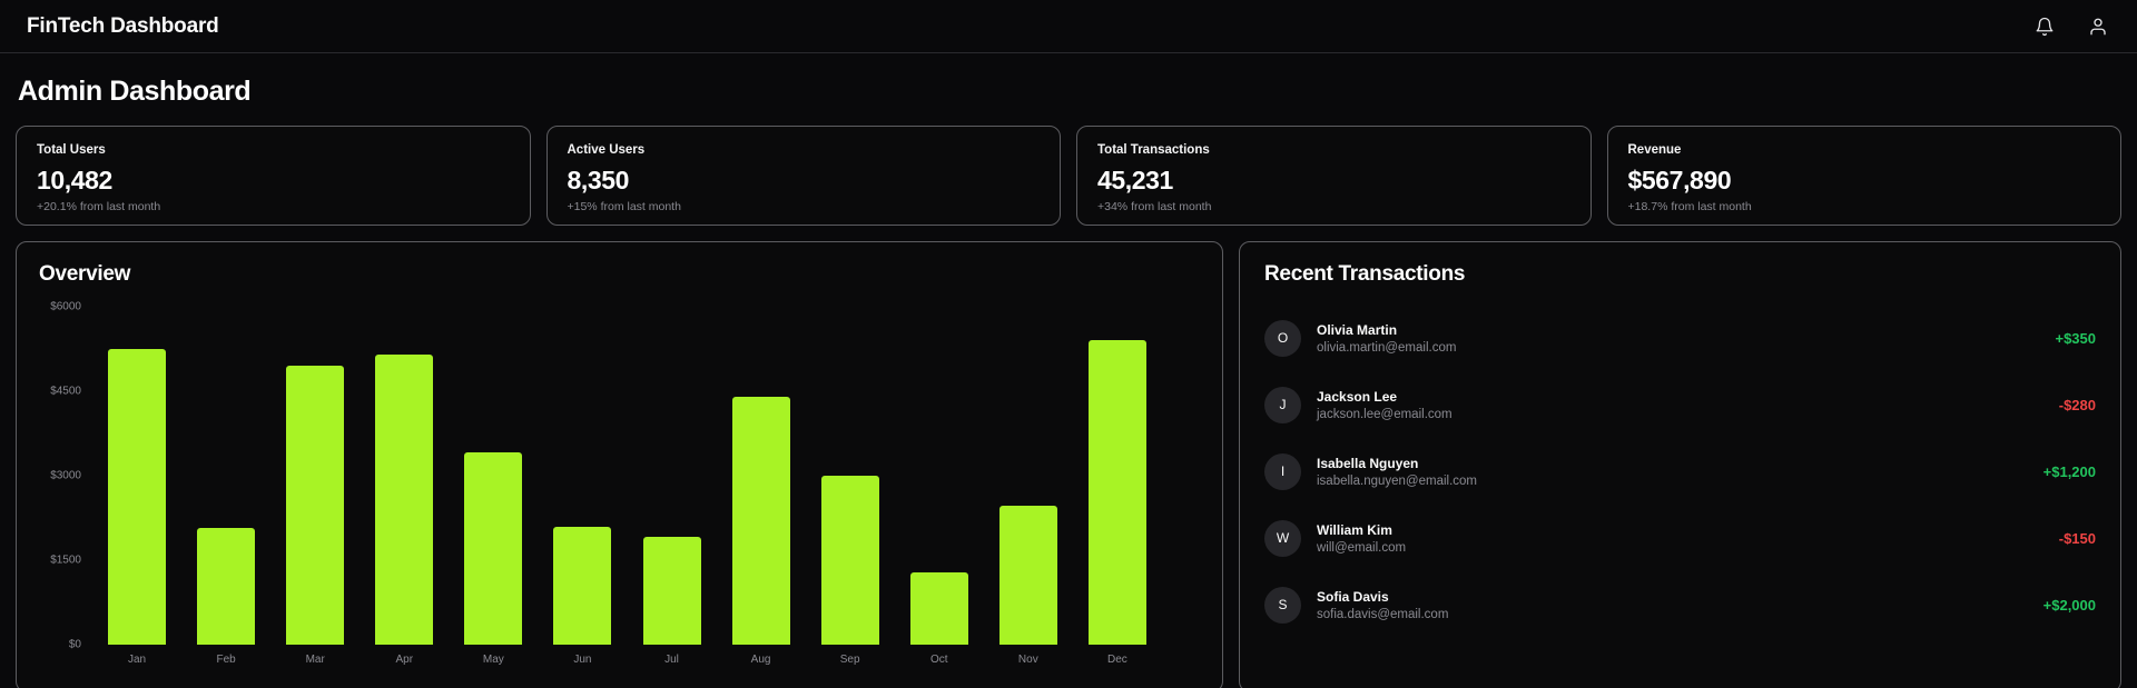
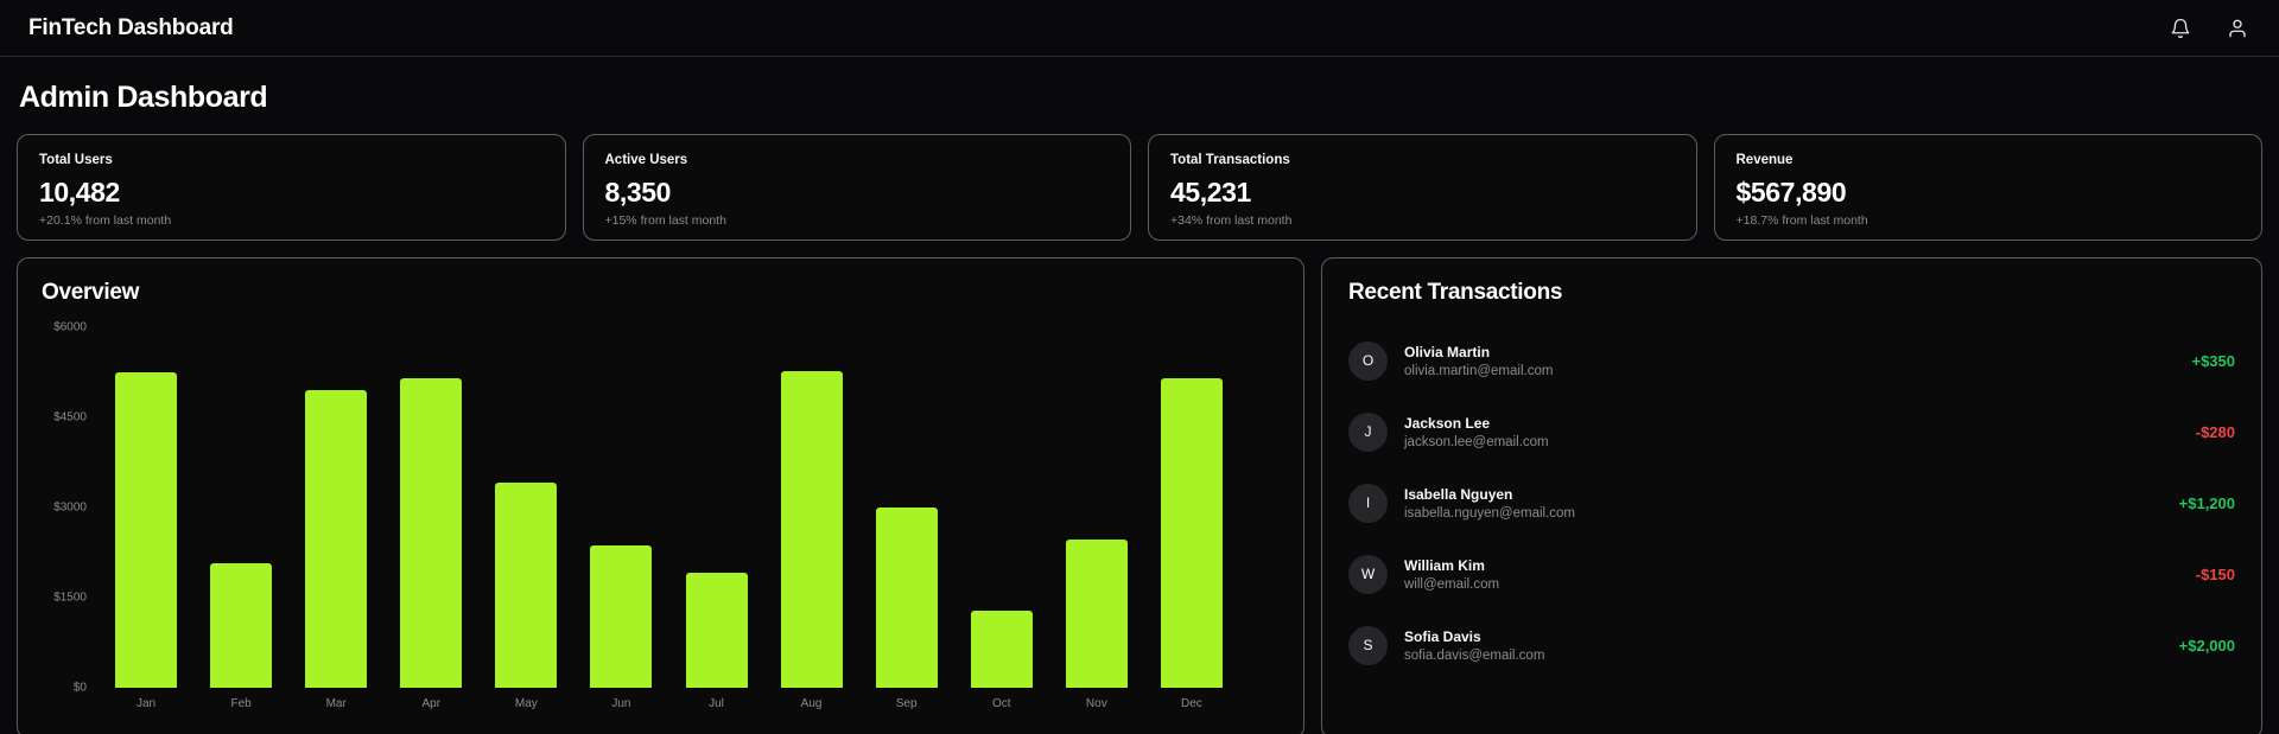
Jun: $2100 -> $2400
Aug: $4400 -> $5300
Dec: $5400 -> $5200
